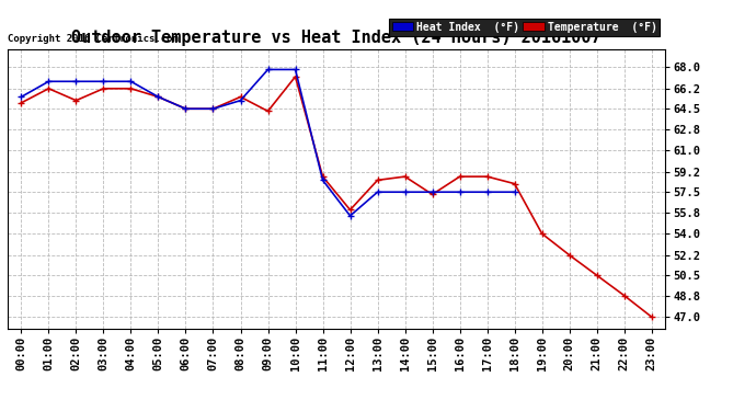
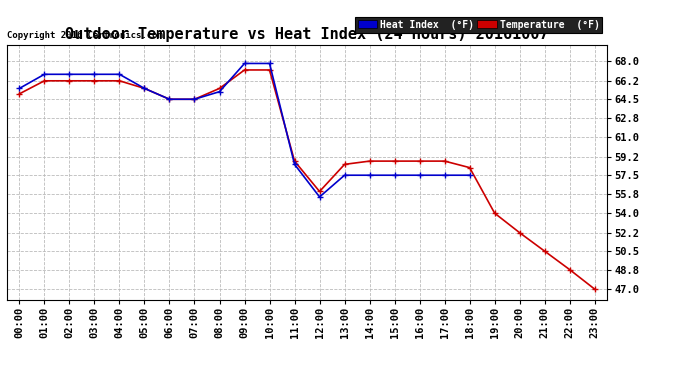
Temperature (°F)/02:00: 65.2 -> 66.2
Temperature (°F)/09:00: 64.3 -> 67.2
Temperature (°F)/15:00: 57.3 -> 58.8
